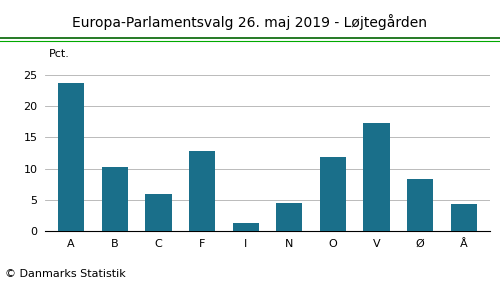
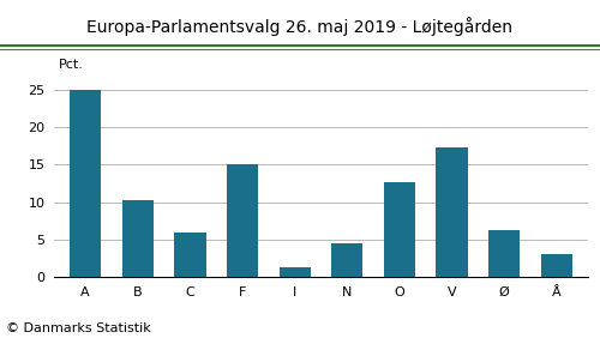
A: 23.6 -> 25.0
F: 12.8 -> 15.0
O: 11.8 -> 12.7
Ø: 8.4 -> 6.2
Å: 4.4 -> 3.0
